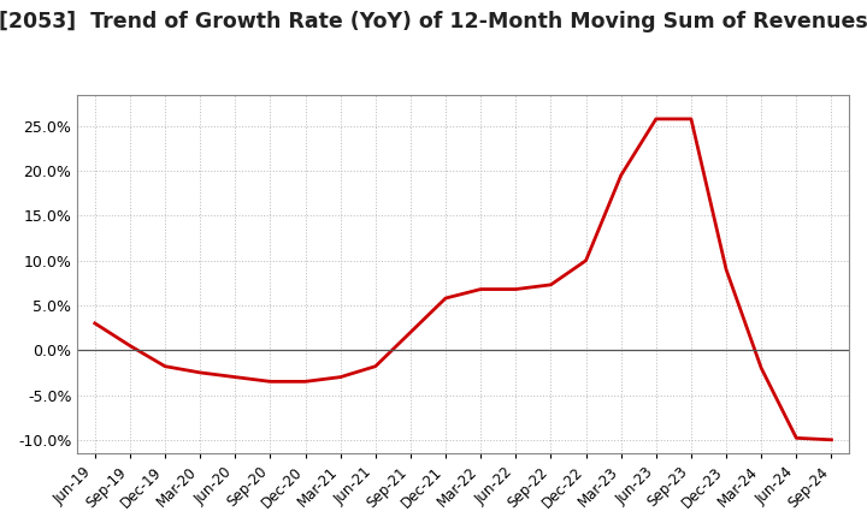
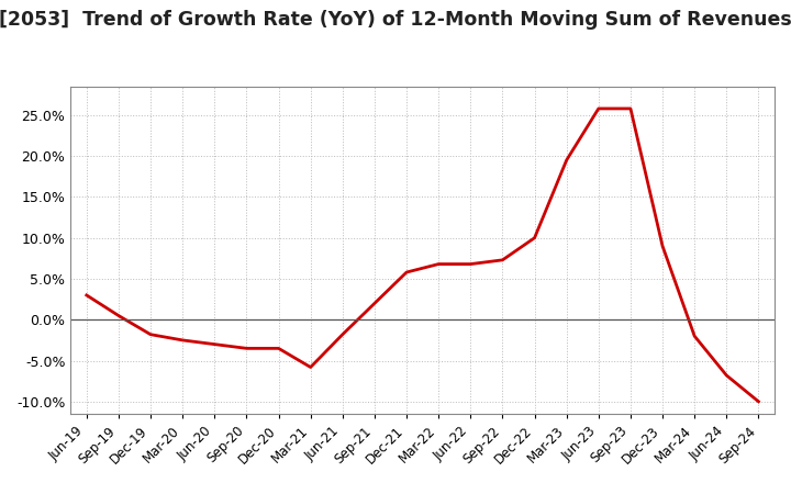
Mar-21: -3.0% -> -5.8%
Jun-24: -9.8% -> -6.8%
